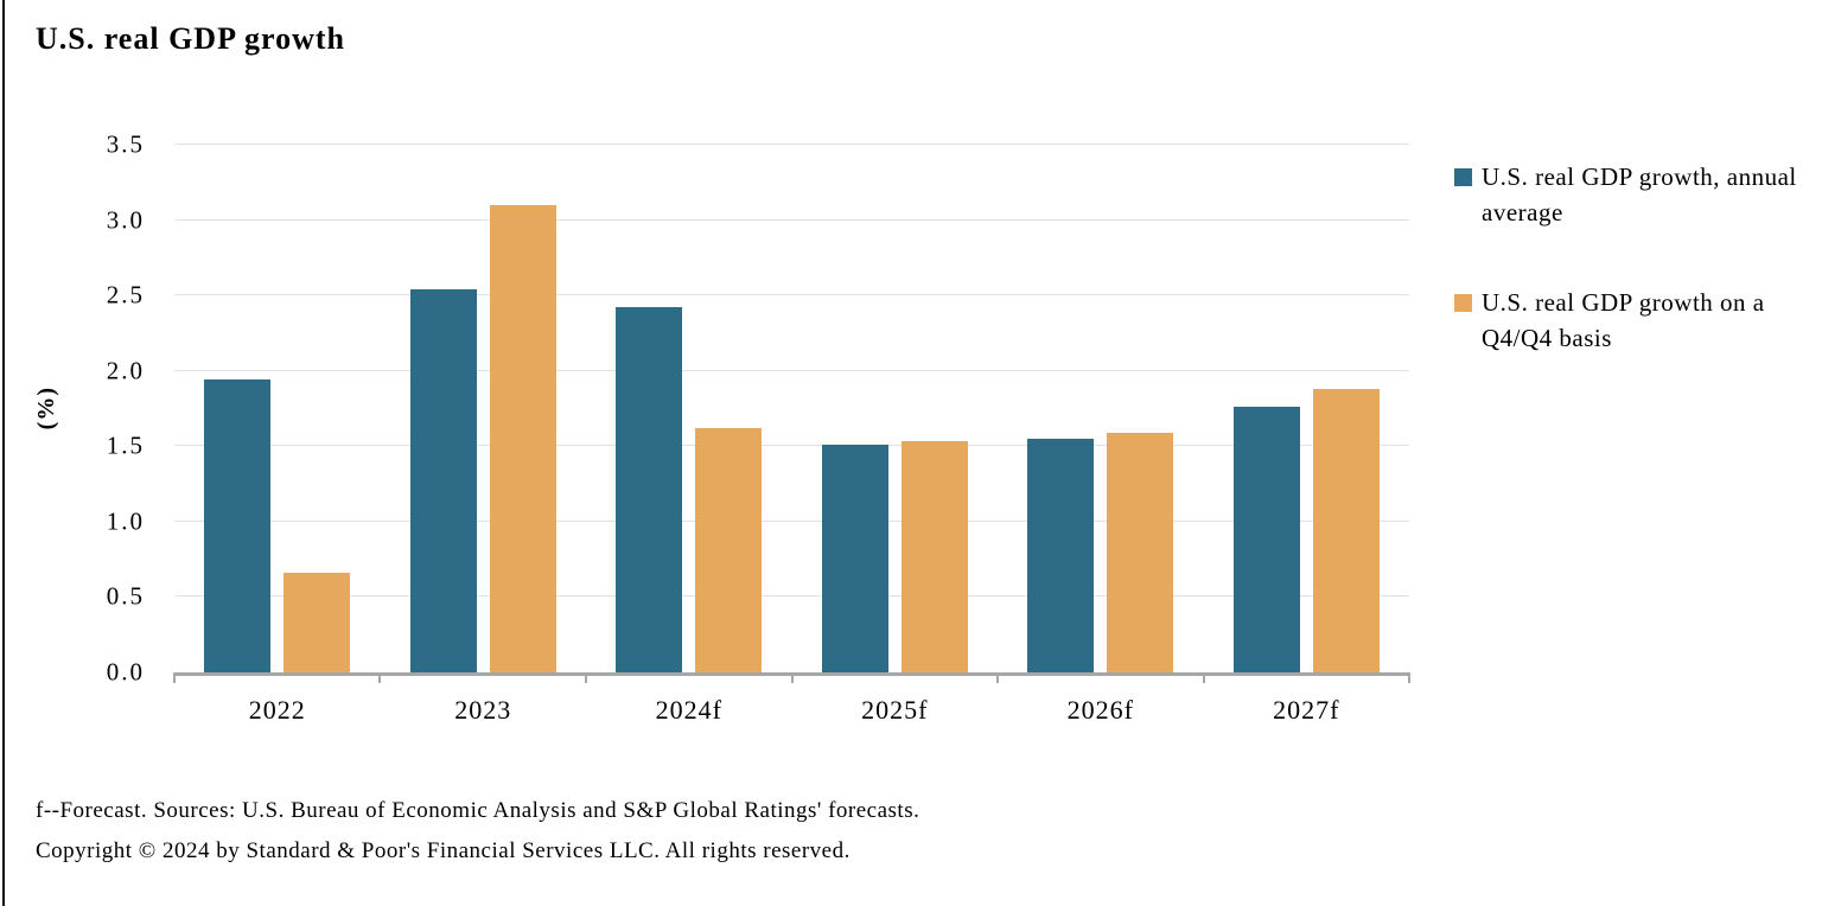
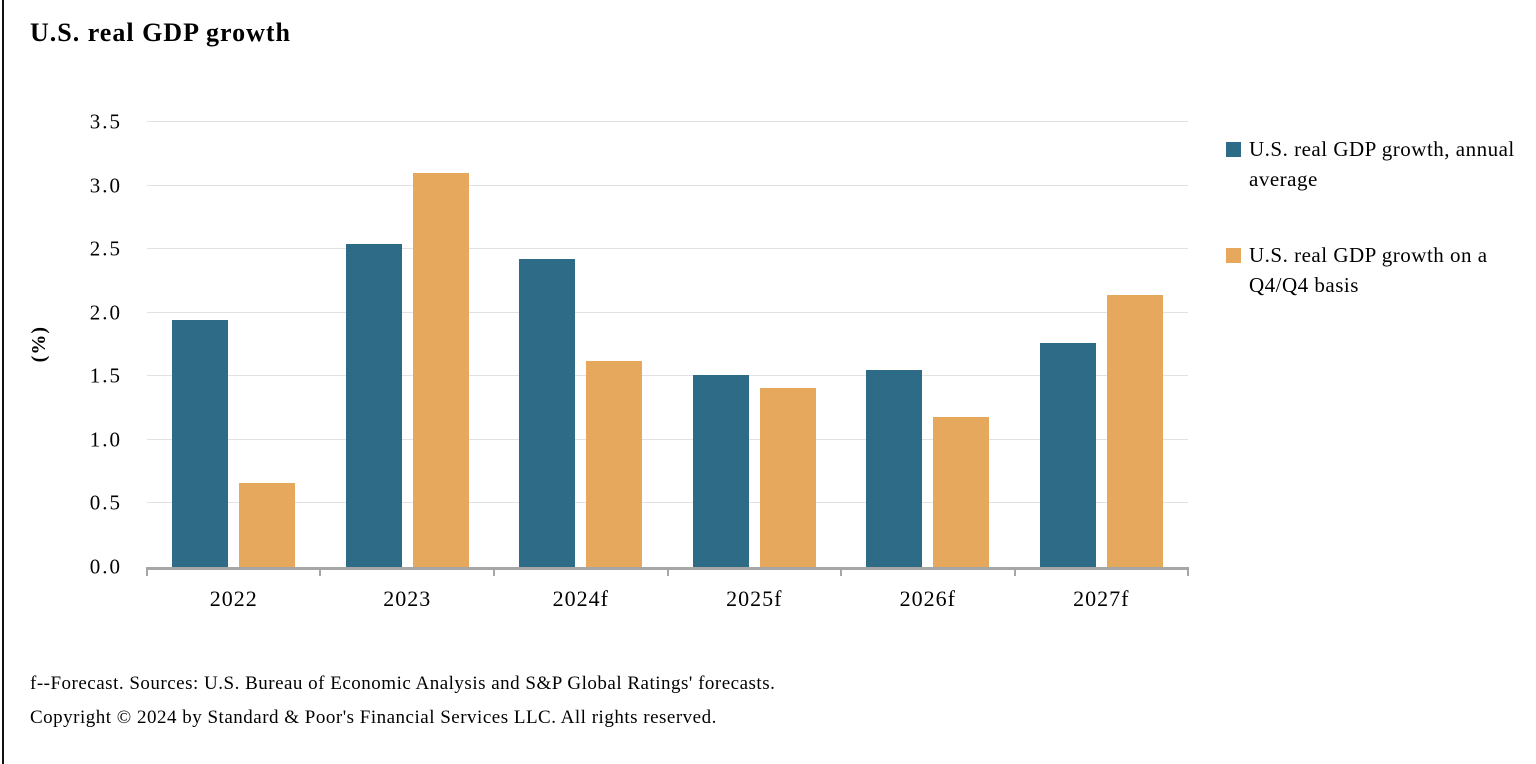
U.S. real GDP growth on a Q4/Q4 basis/2025f: 1.53 -> 1.41
U.S. real GDP growth on a Q4/Q4 basis/2026f: 1.59 -> 1.18
U.S. real GDP growth on a Q4/Q4 basis/2027f: 1.88 -> 2.14
